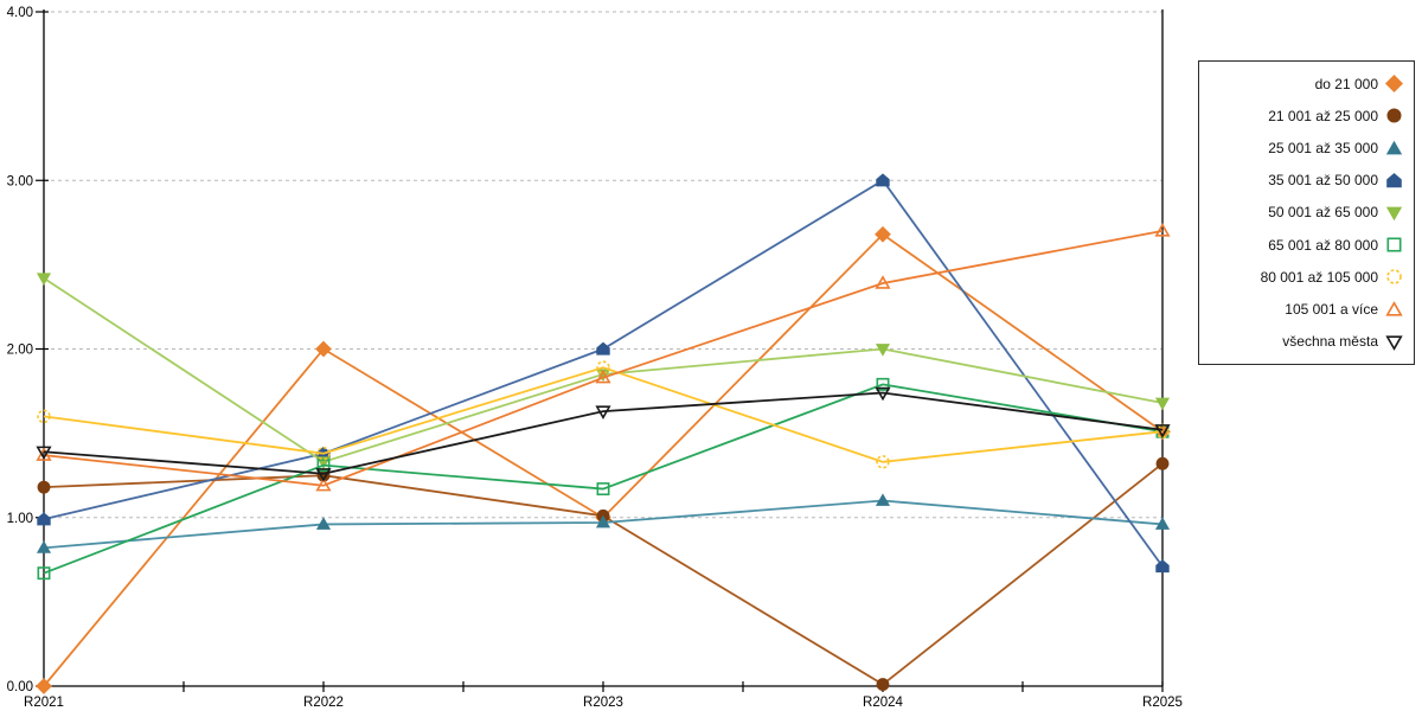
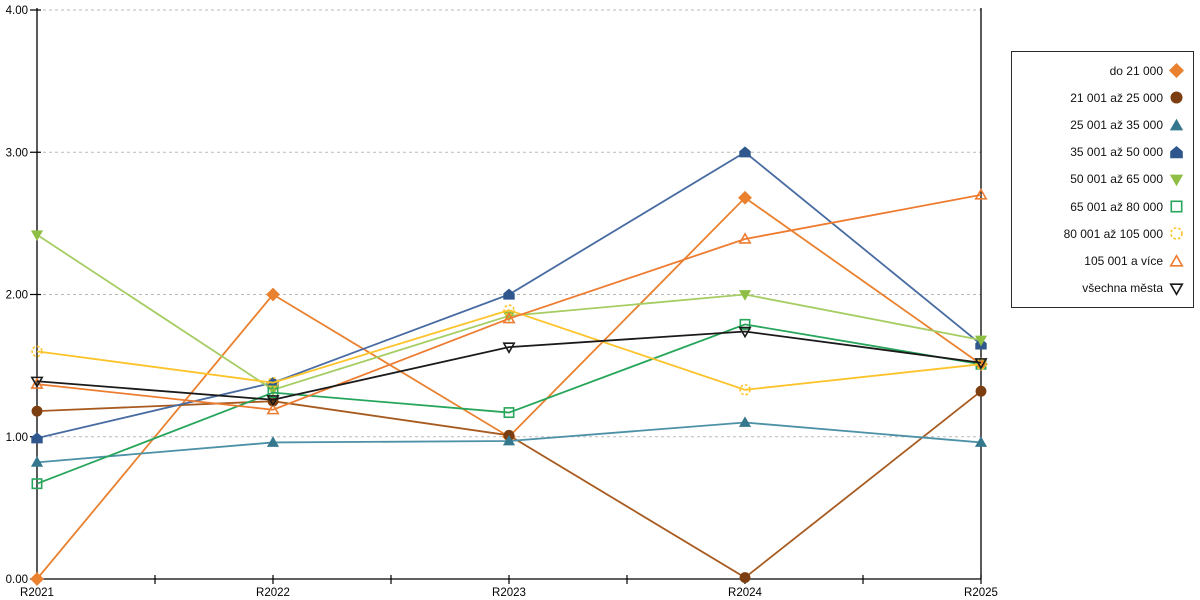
35 001 až 50 000/R2025: 0.71 -> 1.65
